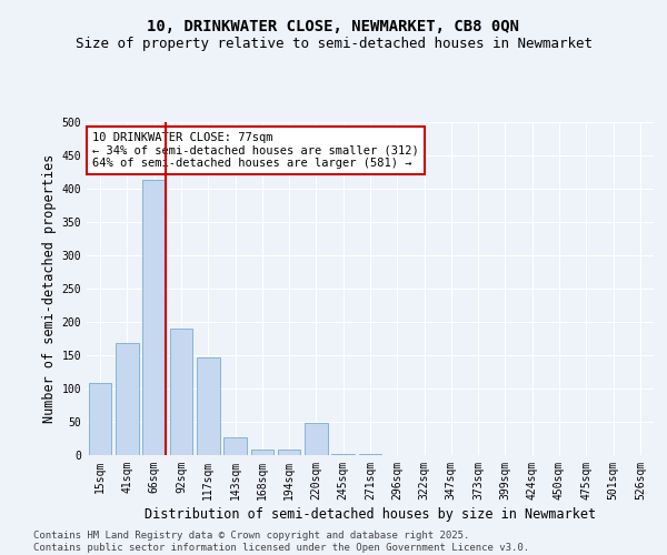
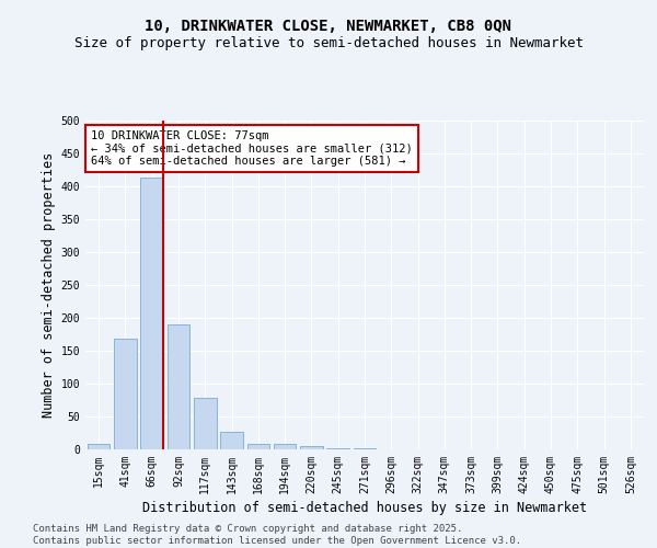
15sqm: 108 -> 8
117sqm: 146 -> 79
220sqm: 48 -> 5
